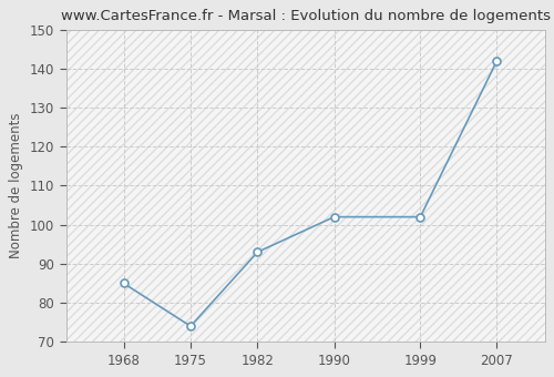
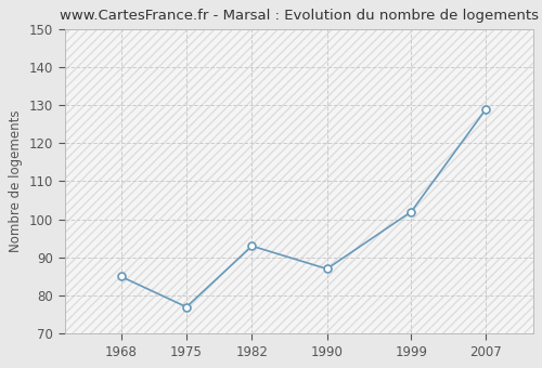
1975: 74 -> 77
1990: 102 -> 87
2007: 142 -> 129
